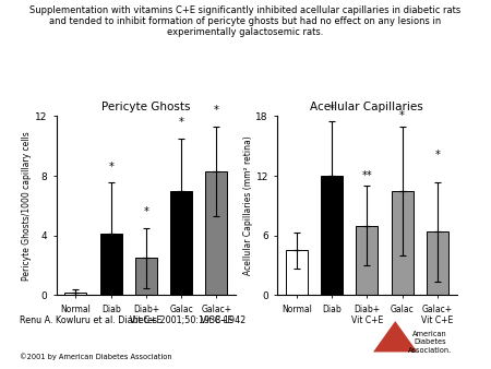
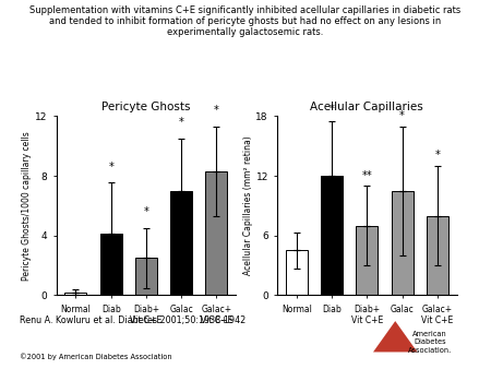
Acellular Capillaries/Galac+ Vit C+E: 6.4 -> 8.0
